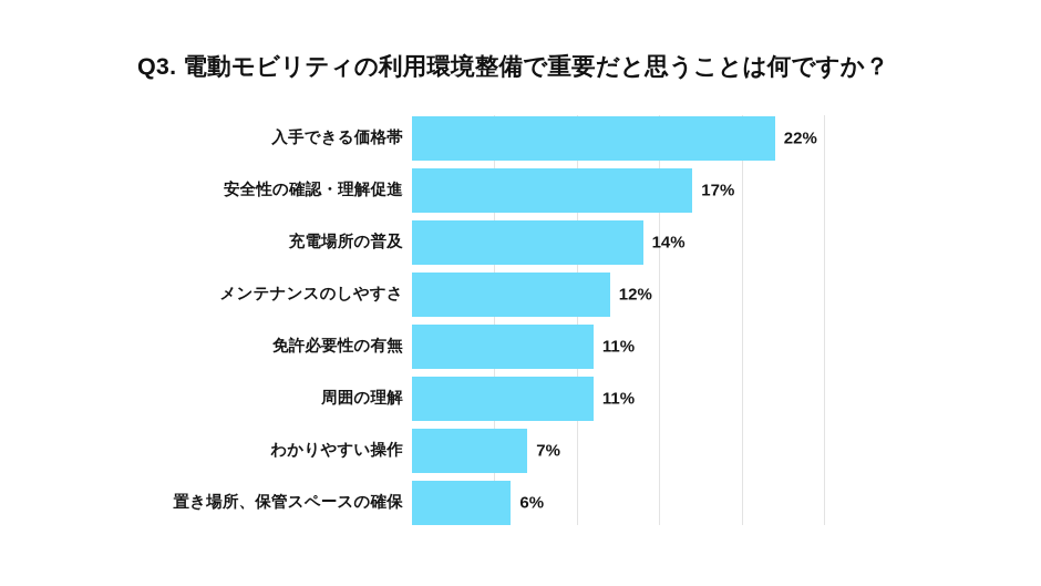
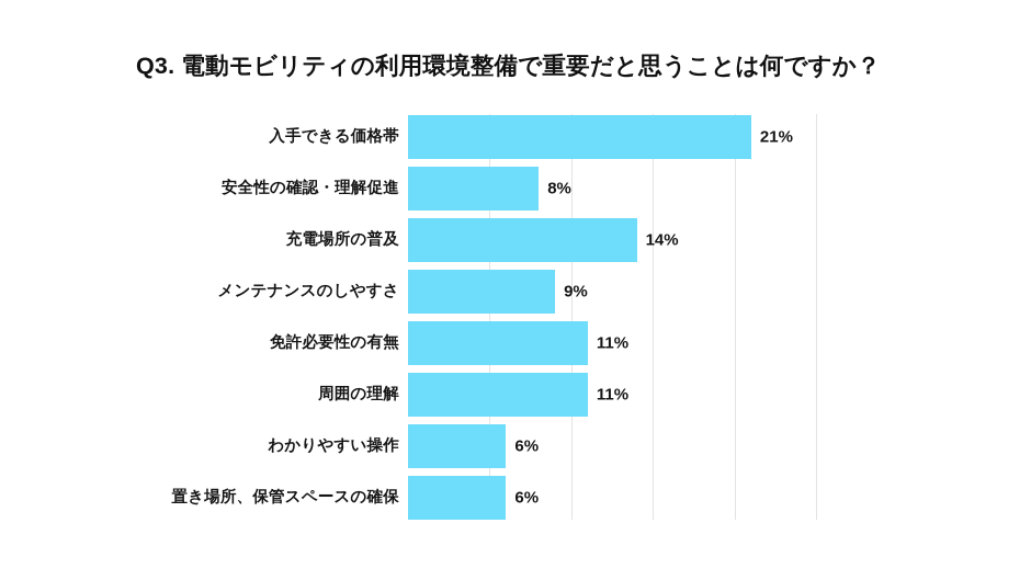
入手できる価格帯: 22% -> 21%
安全性の確認・理解促進: 17% -> 8%
メンテナンスのしやすさ: 12% -> 9%
わかりやすい操作: 7% -> 6%
